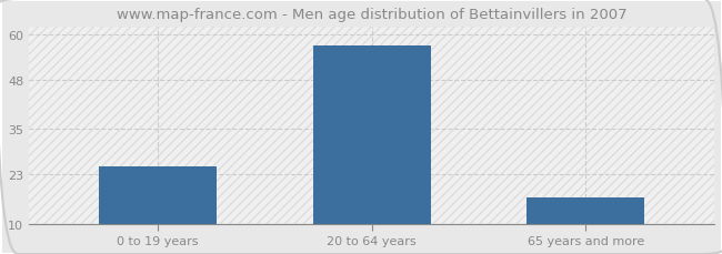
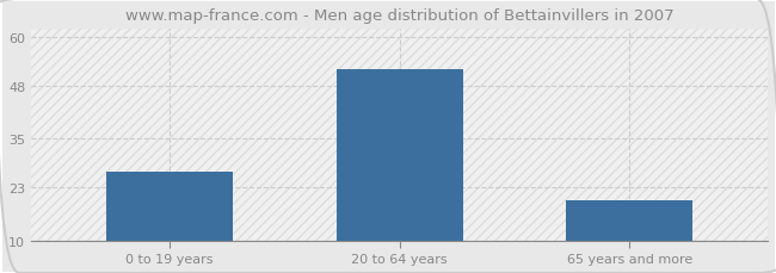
0 to 19 years: 25 -> 27
20 to 64 years: 57 -> 52
65 years and more: 17 -> 20
